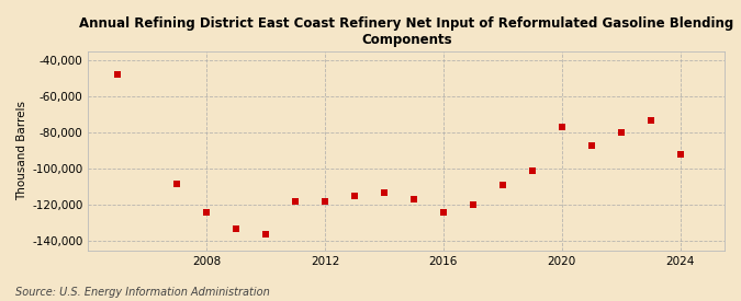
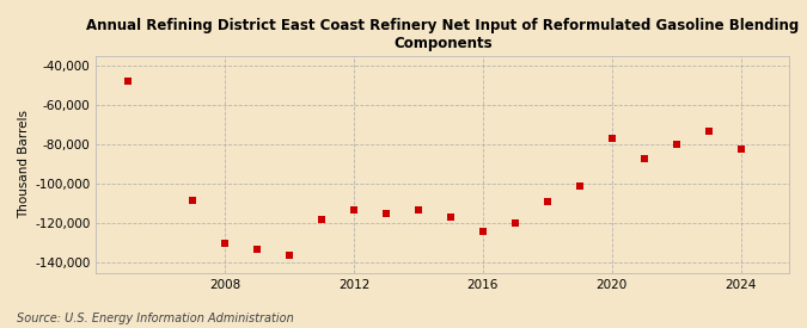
2008: -124,000 -> -130,000
2012: -118,000 -> -113,000
2024: -92,000 -> -82,000
